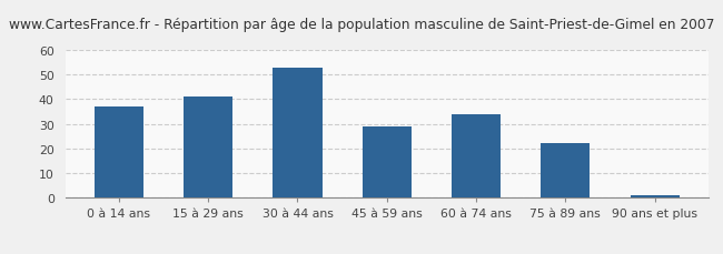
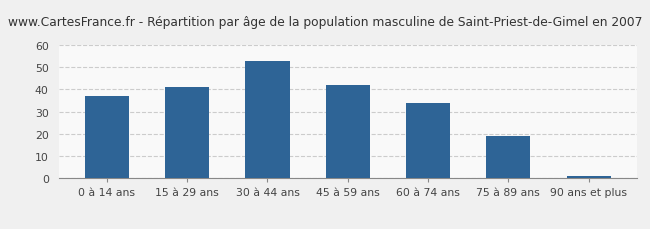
45 à 59 ans: 29 -> 42
75 à 89 ans: 22 -> 19
